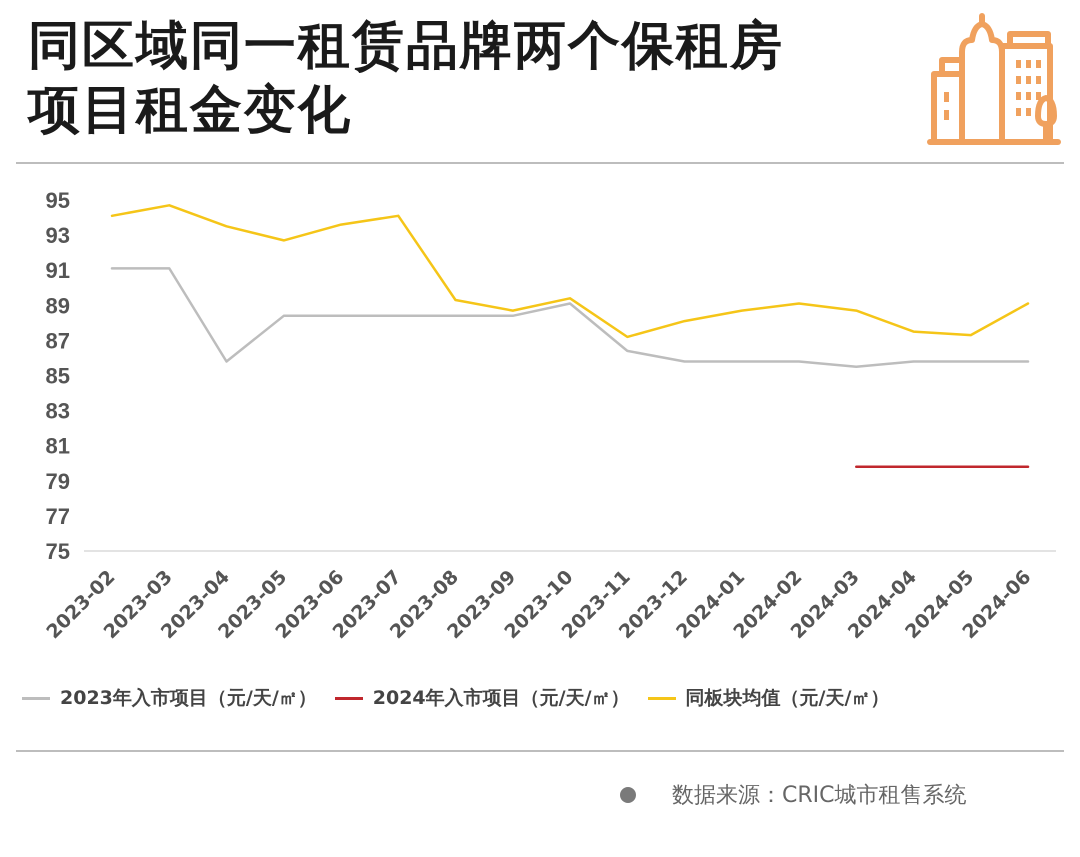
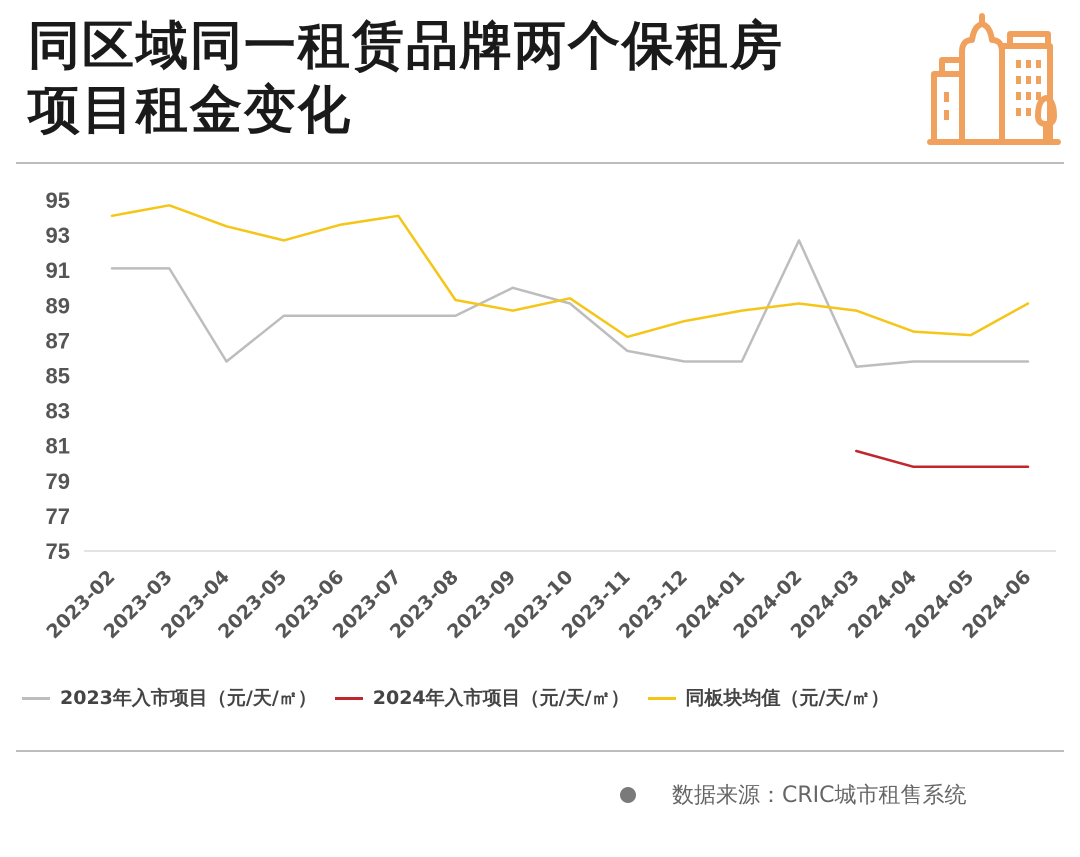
2023年入市项目（元/天/㎡）/2023-09: 88.4 -> 90.0
2023年入市项目（元/天/㎡）/2024-02: 85.8 -> 92.7
2024年入市项目（元/天/㎡）/2024-03: 79.8 -> 80.7
